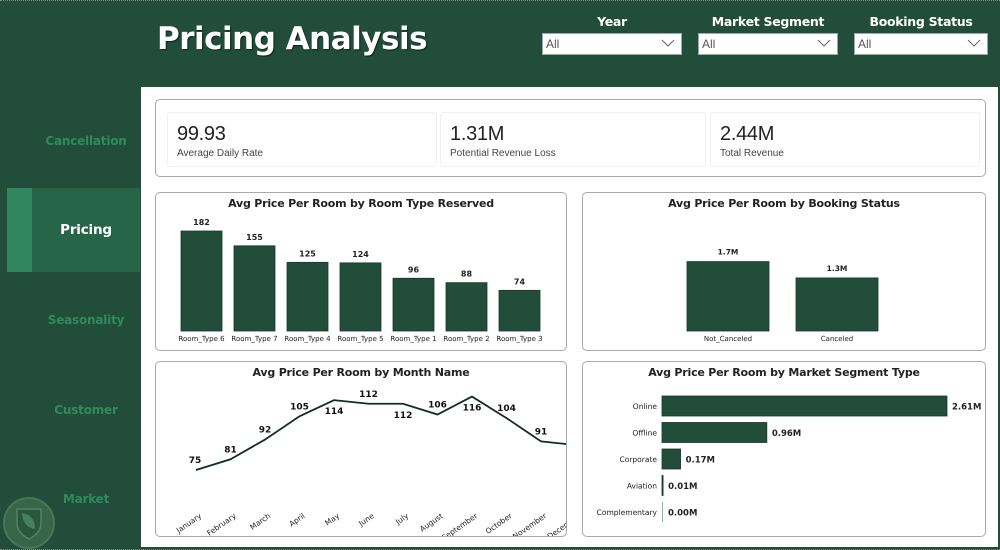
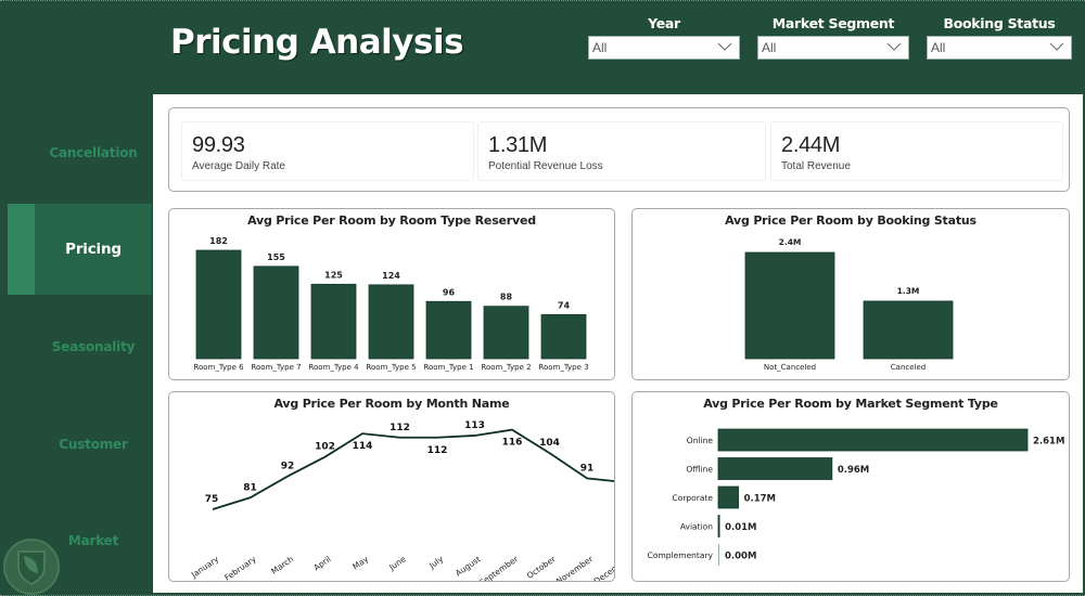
Avg Price Per Room by Booking Status/Not_Canceled: 1.7M -> 2.4M
Avg Price Per Room by Month Name/April: 105 -> 102
Avg Price Per Room by Month Name/August: 106 -> 113
